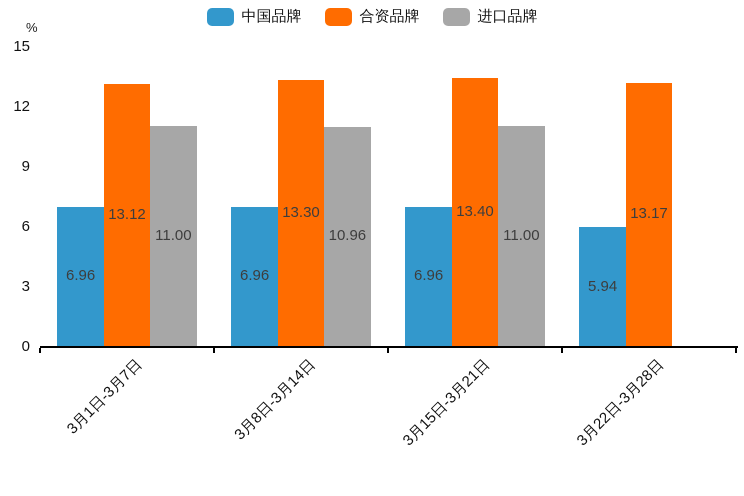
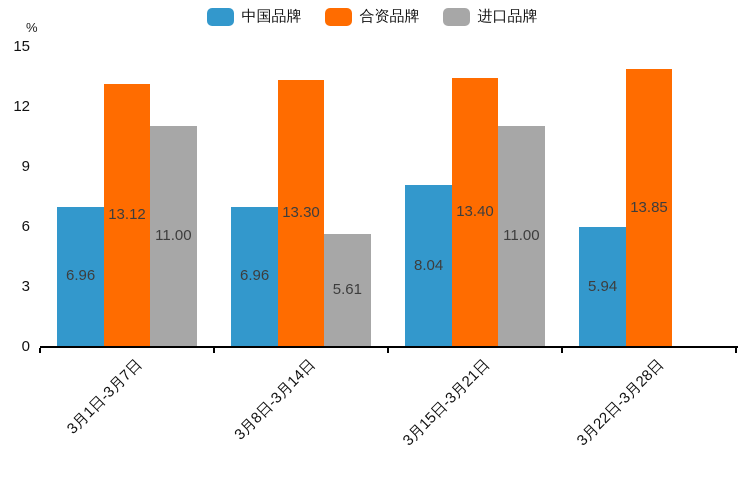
进口品牌/3月8日-3月14日: 10.96 -> 5.61
中国品牌/3月15日-3月21日: 6.96 -> 8.04
合资品牌/3月22日-3月28日: 13.17 -> 13.85
